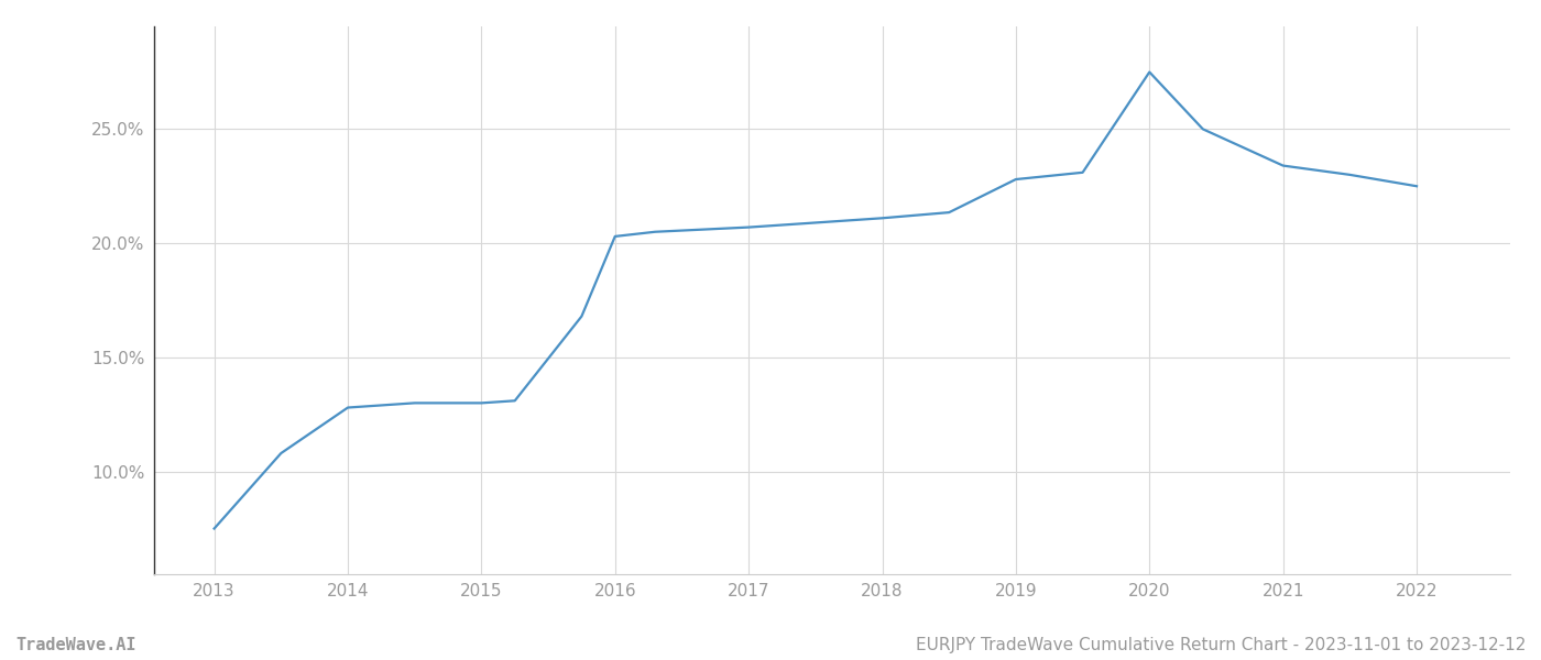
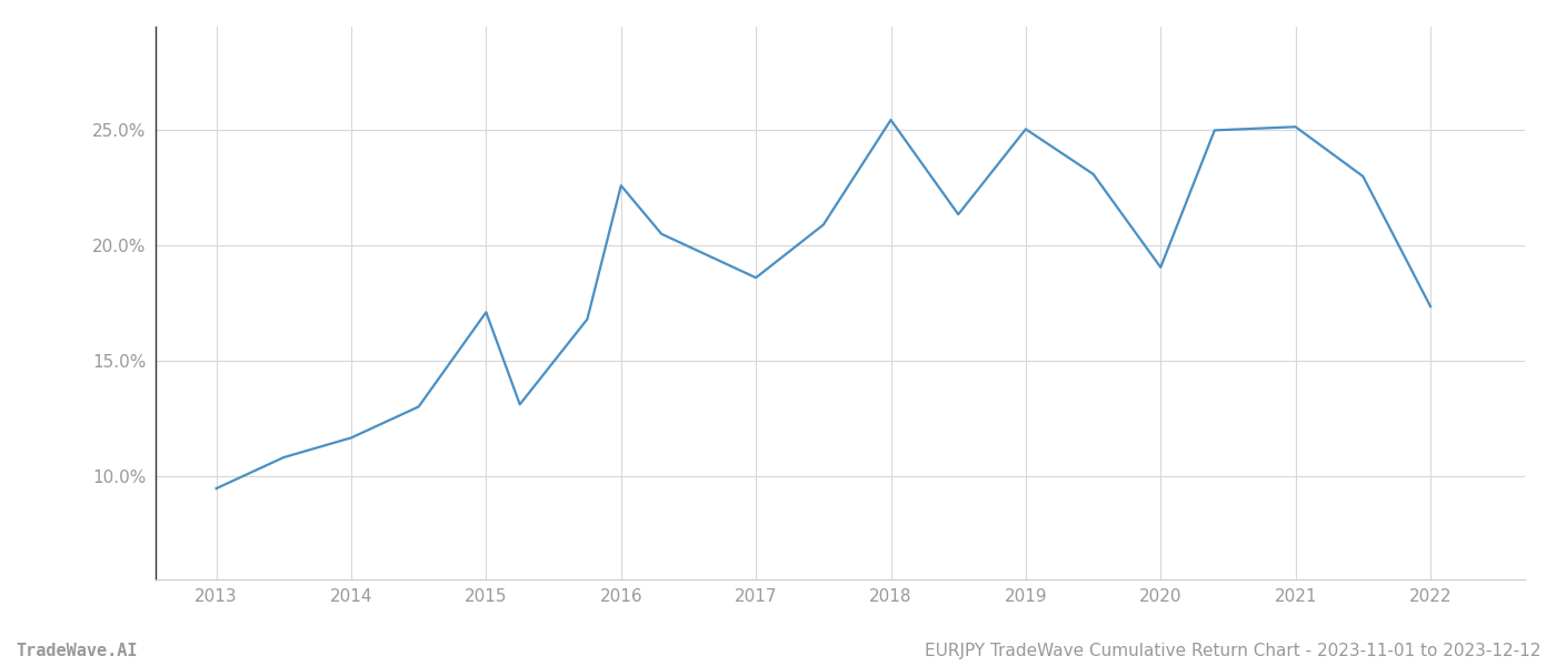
2013: 7.50% -> 9.45%
2014: 12.80% -> 11.65%
2015: 13.00% -> 17.10%
2016: 20.30% -> 22.60%
2017: 20.70% -> 18.60%
2018: 21.10% -> 25.45%
2019: 22.80% -> 25.05%
2020: 27.50% -> 19.05%
2021: 23.40% -> 25.15%
2022: 22.50% -> 17.35%
